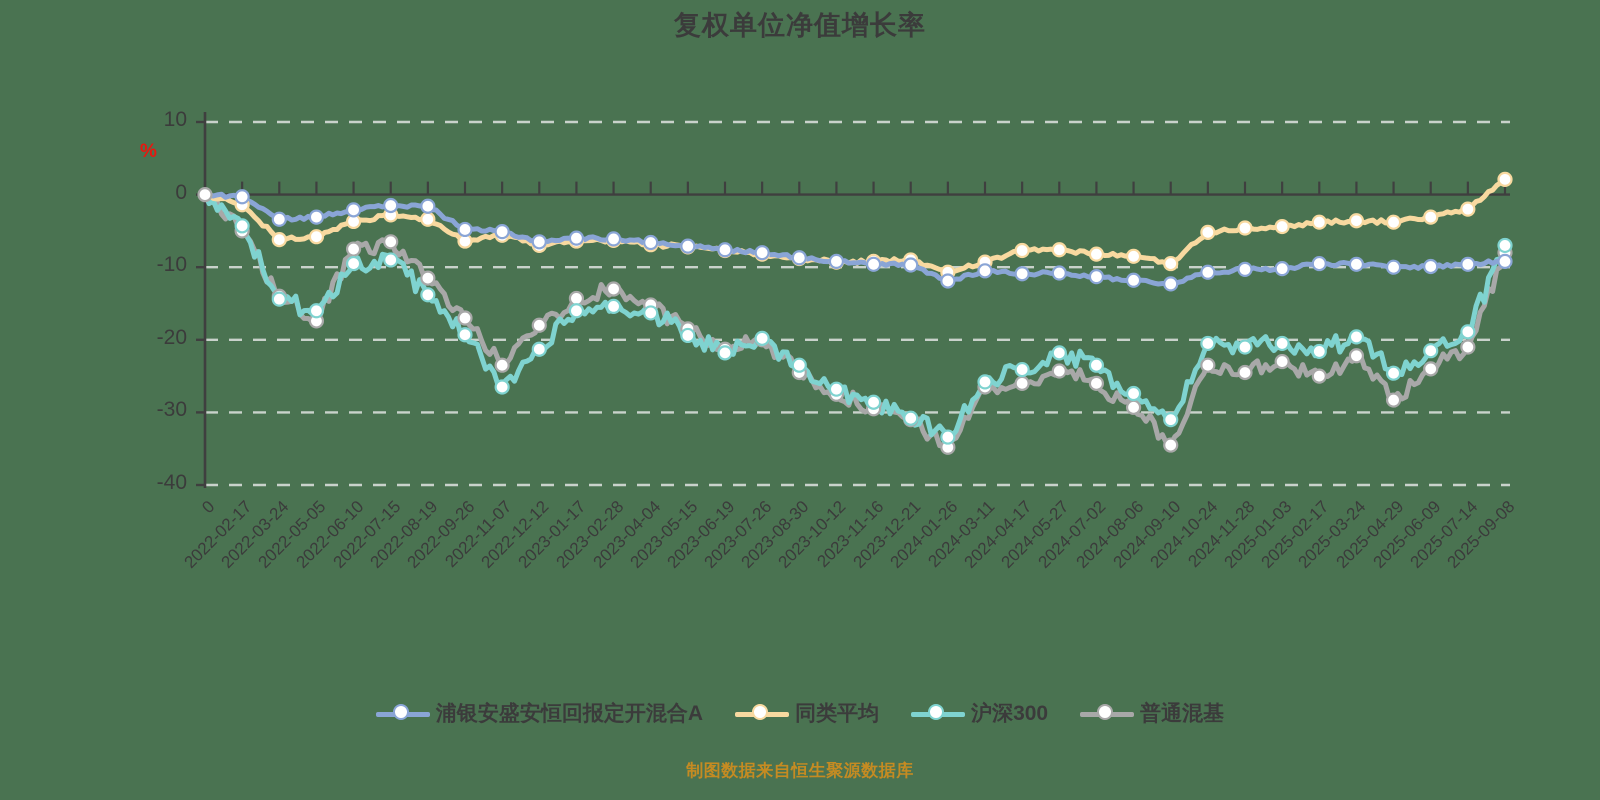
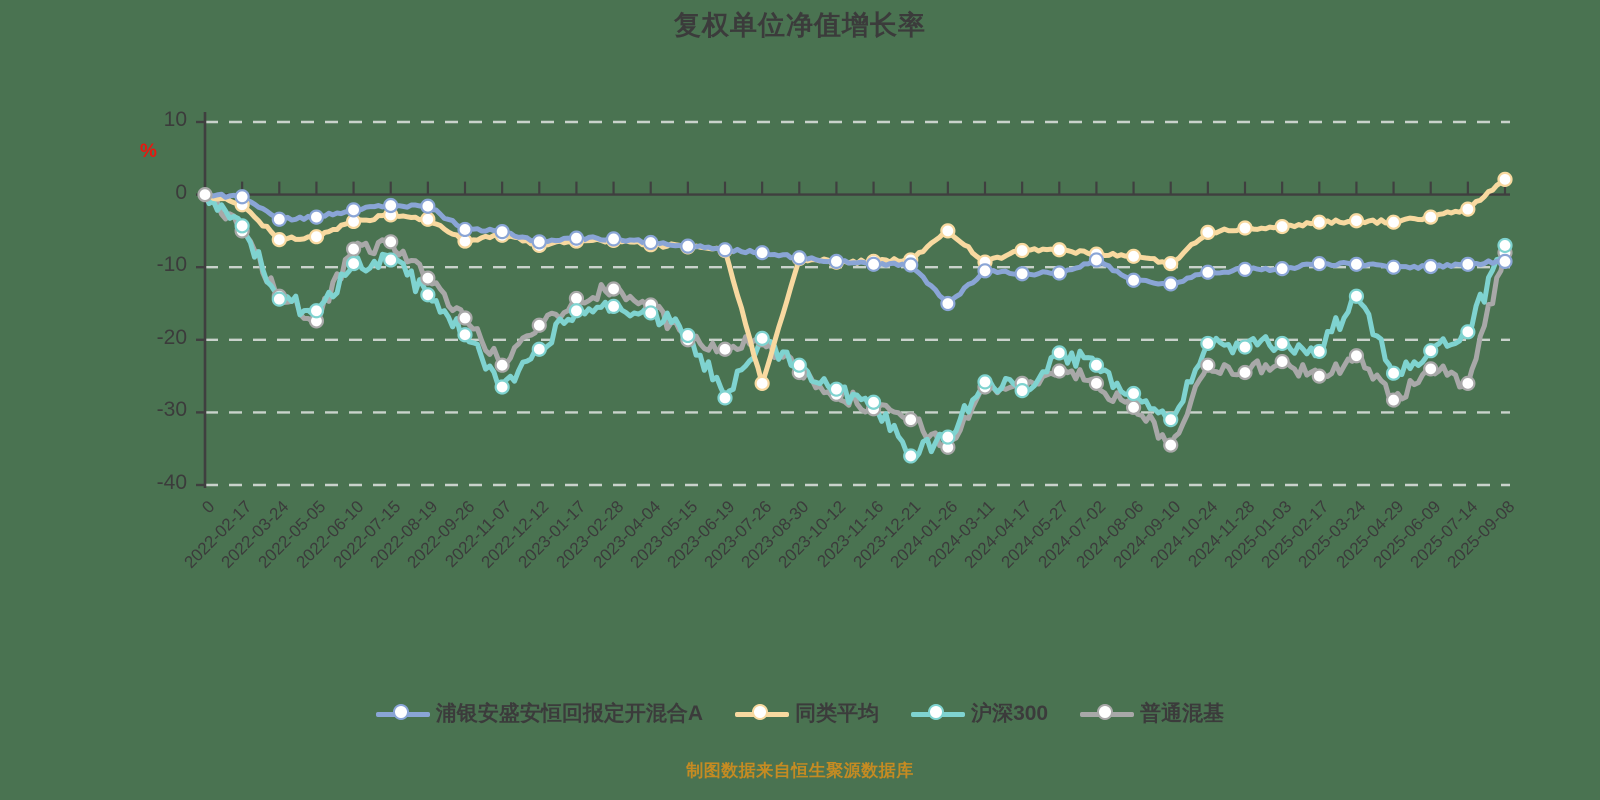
普通混基/2023-05-15: -18 -> -20
沪深300/2023-06-19: -22 -> -28
同类平均/2023-07-26: -8 -> -26
沪深300/2023-12-21: -31 -> -36
浦银安盛安恒回报定开混合A/2024-01-26: -12 -> -15
同类平均/2024-01-26: -11 -> -5
沪深300/2024-04-17: -24 -> -27
浦银安盛安恒回报定开混合A/2024-07-02: -11 -> -9
沪深300/2025-03-24: -20 -> -14
普通混基/2025-07-14: -21 -> -26
